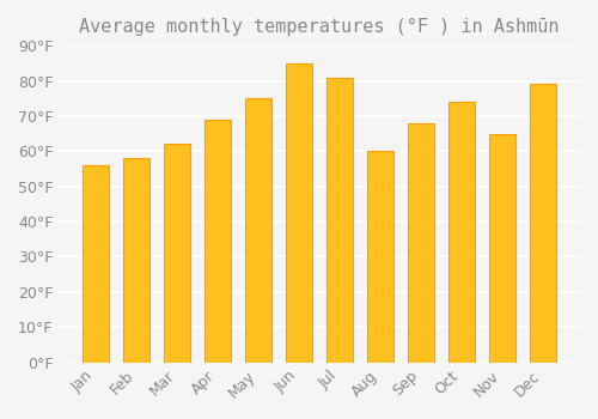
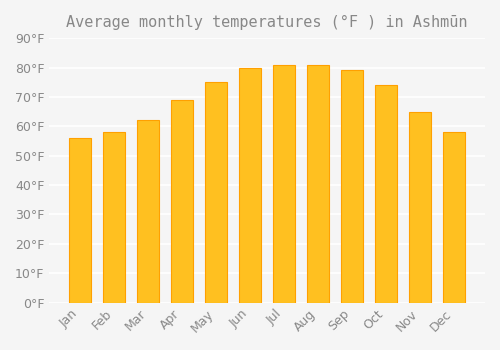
Jun: 85°F -> 80°F
Aug: 60°F -> 81°F
Sep: 68°F -> 79°F
Dec: 79°F -> 58°F
